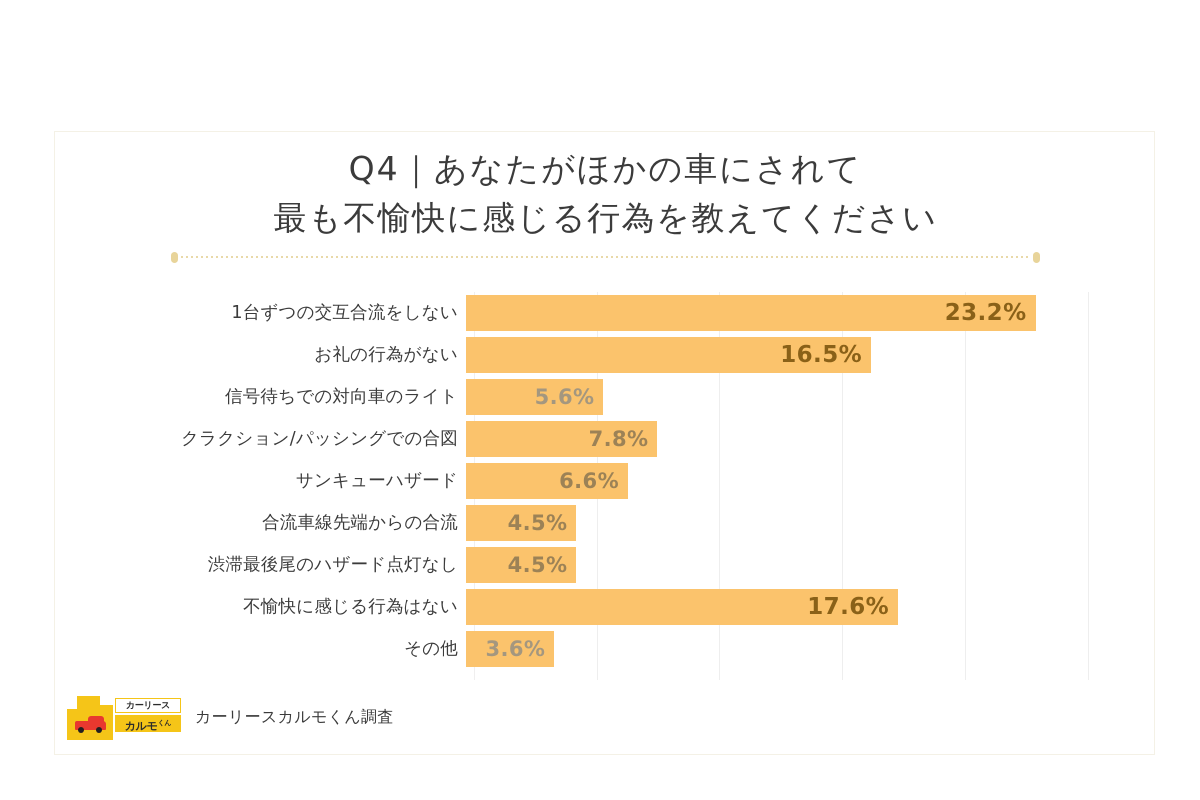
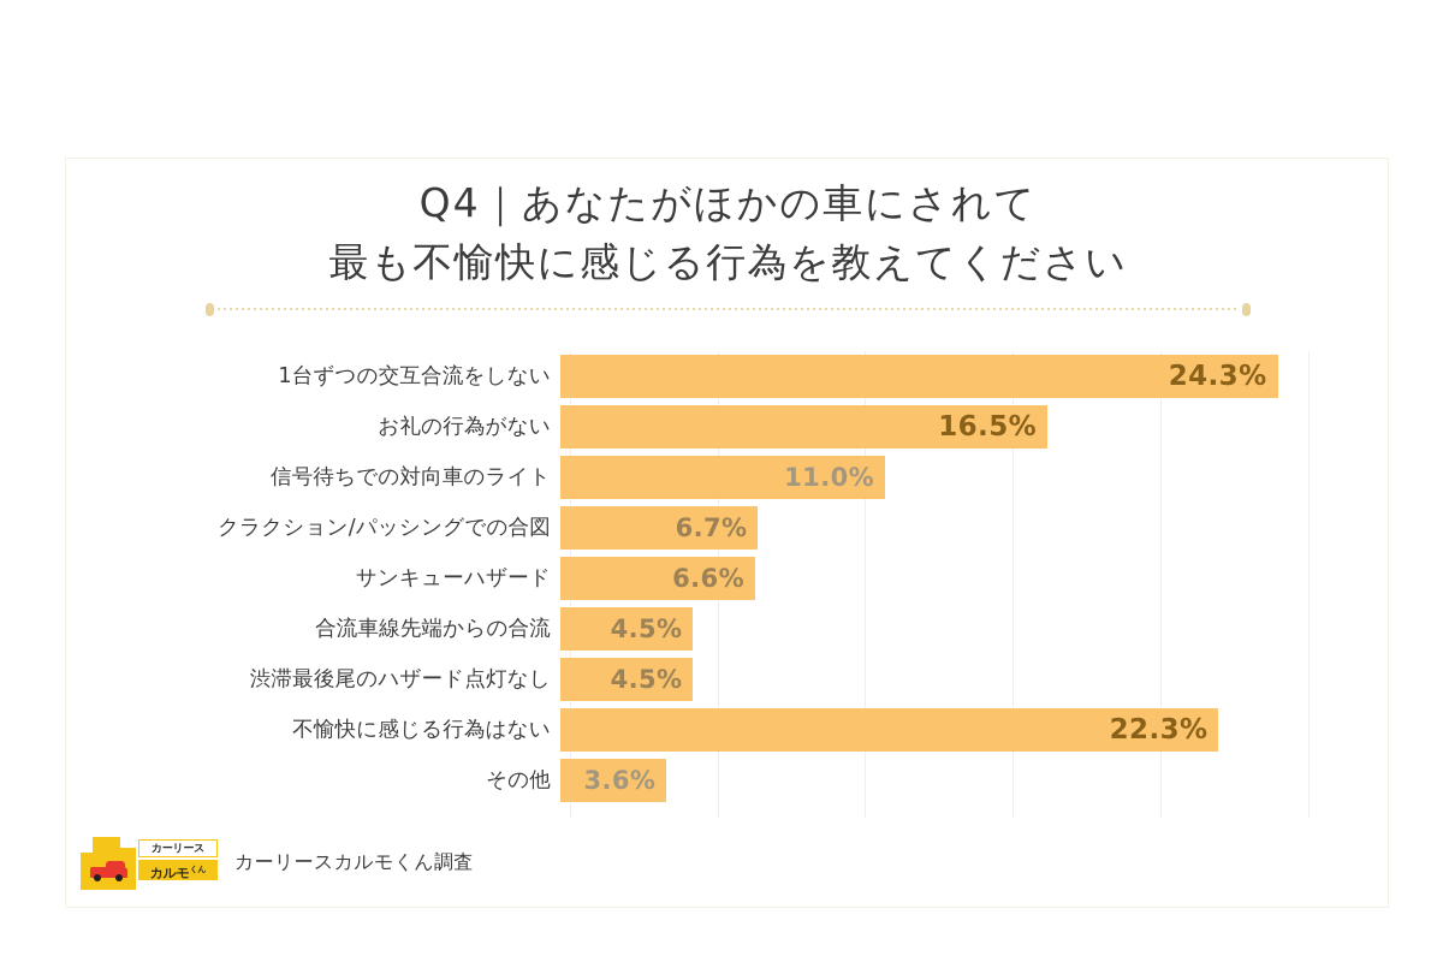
1台ずつの交互合流をしない: 23.2% -> 24.3%
信号待ちでの対向車のライト: 5.6% -> 11.0%
クラクション/パッシングでの合図: 7.8% -> 6.7%
不愉快に感じる行為はない: 17.6% -> 22.3%
